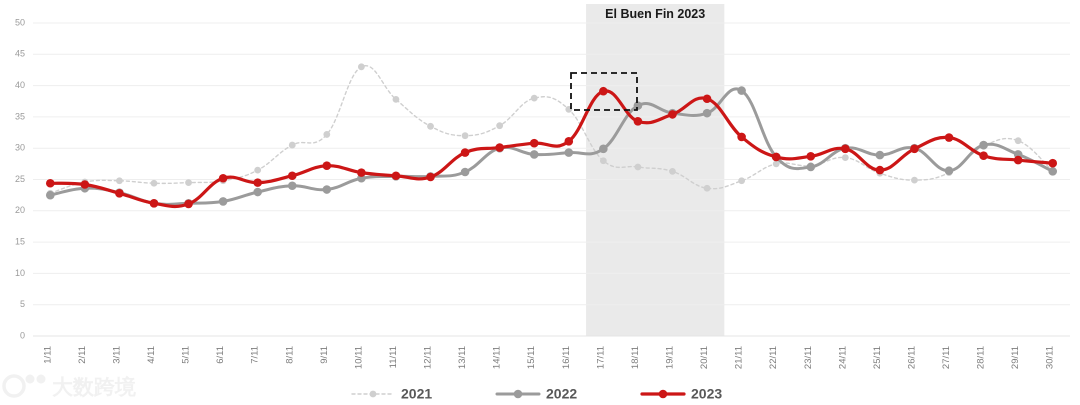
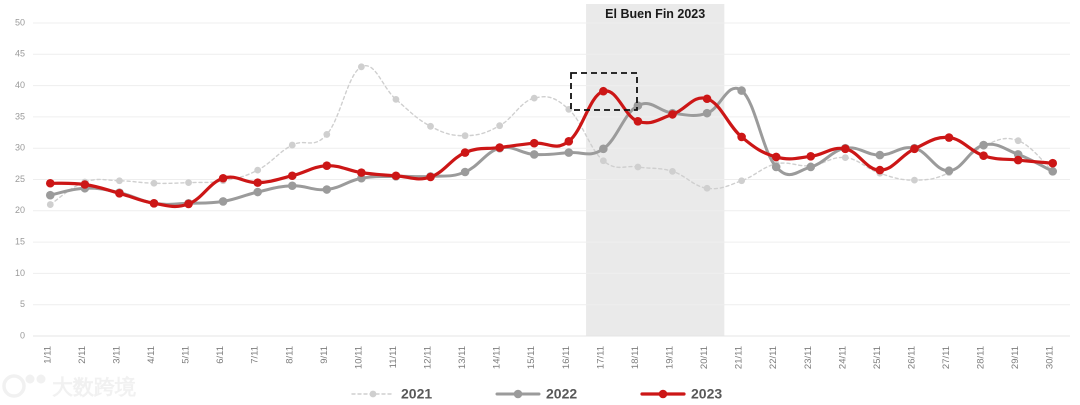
2021/1/11: 23 -> 21
2022/22/11: 29 -> 27
